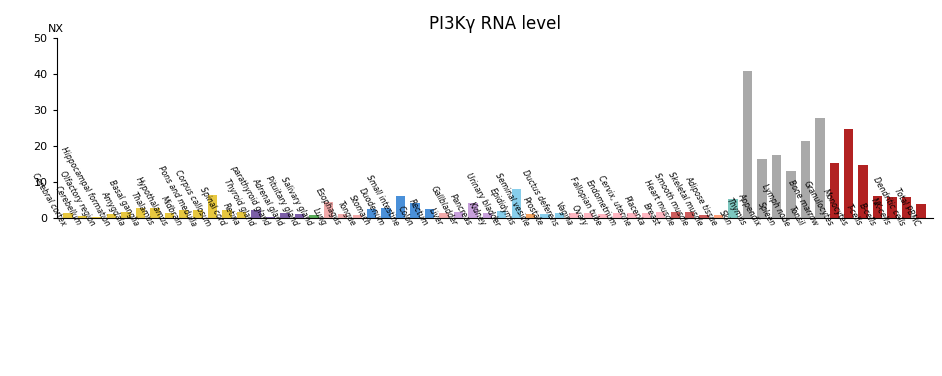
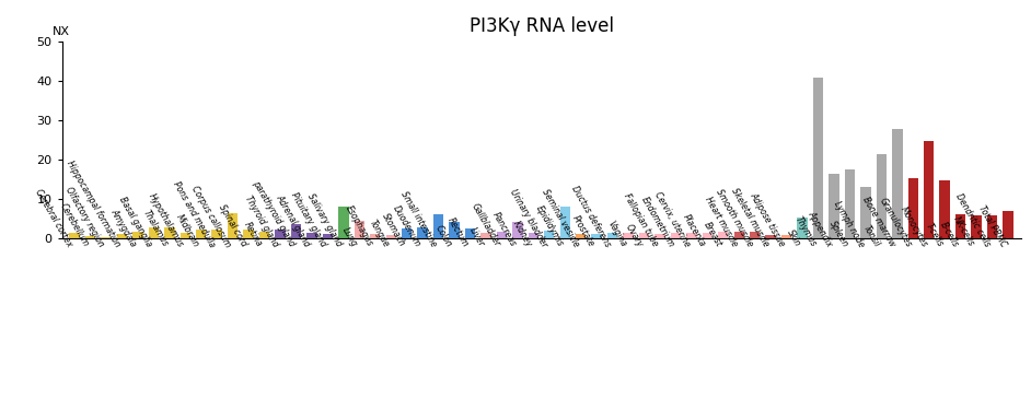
parathyroid gland: 0.4 -> 3.5
Salivary gland: 0.8 -> 8.0
Total PBMC: 3.8 -> 7.0
